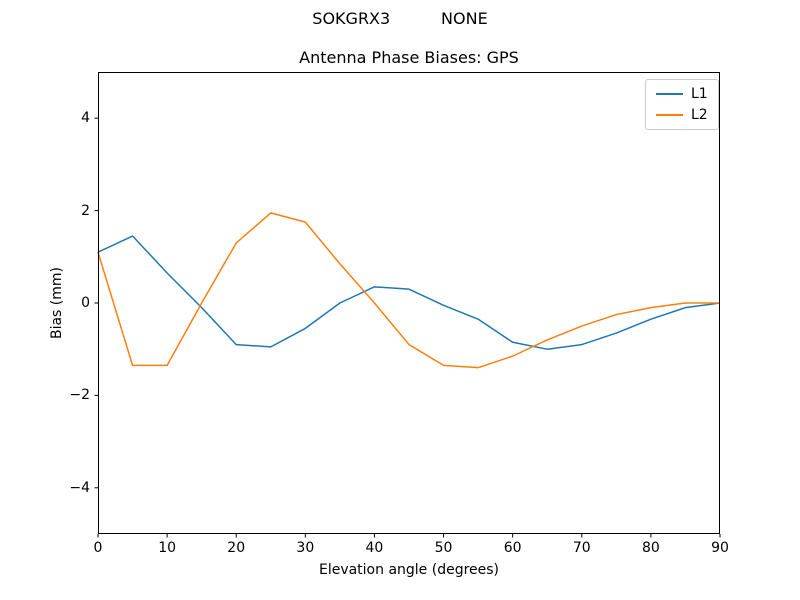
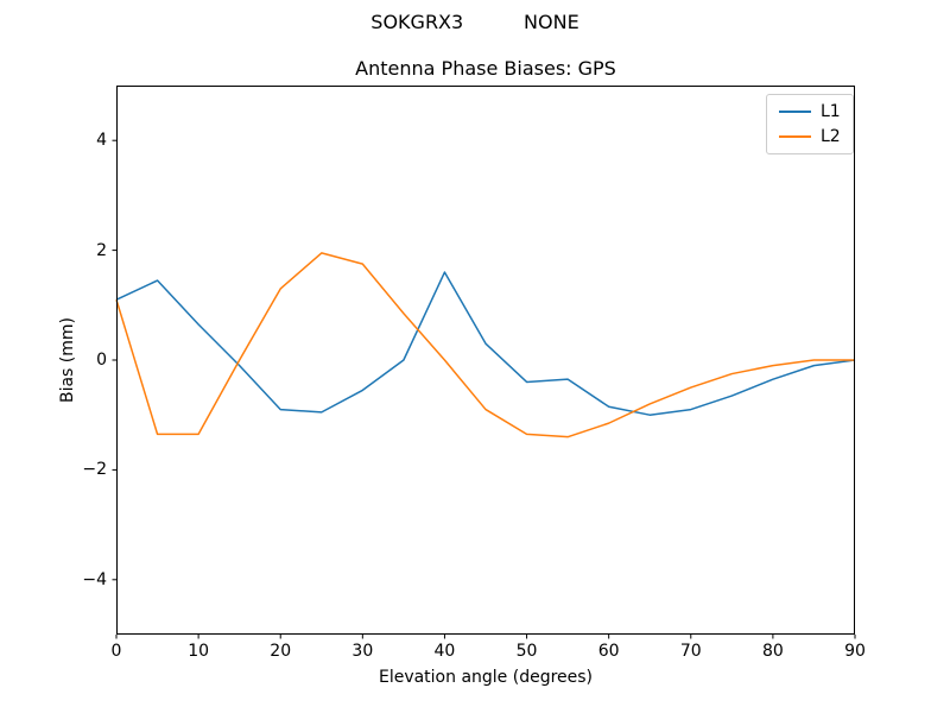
L1/40: 0.3 -> 1.6
L1/50: -0.1 -> -0.4
